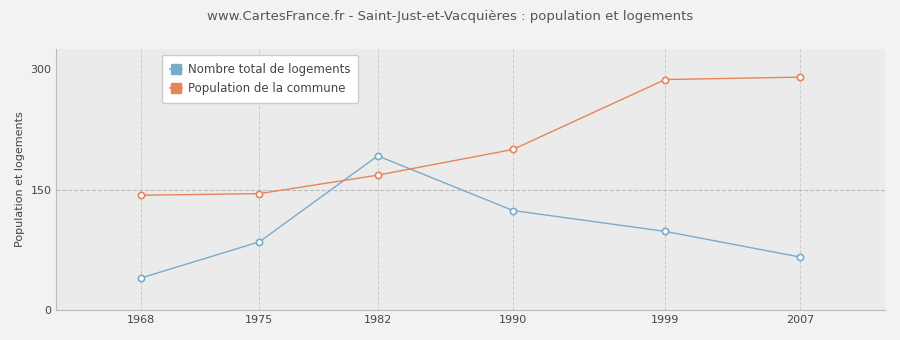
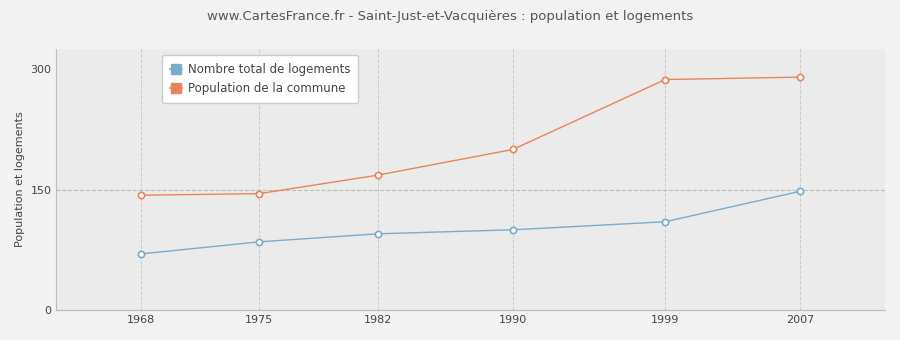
Nombre total de logements/1968: 40 -> 70
Nombre total de logements/1982: 192 -> 95
Nombre total de logements/1990: 124 -> 100
Nombre total de logements/1999: 98 -> 110
Nombre total de logements/2007: 66 -> 148
